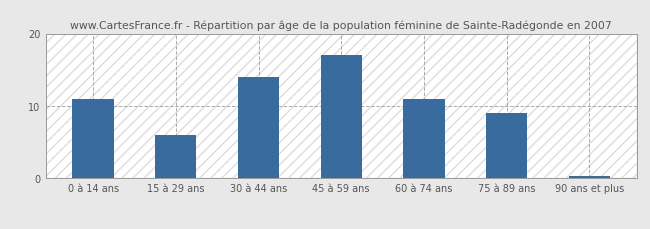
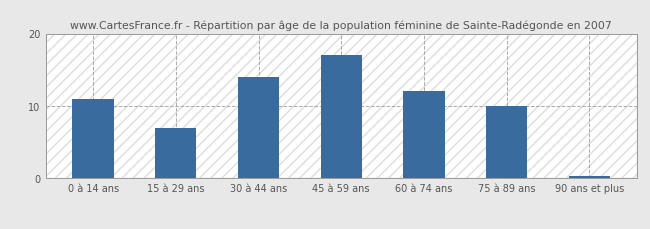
15 à 29 ans: 6.0 -> 7.0
60 à 74 ans: 11.0 -> 12.0
75 à 89 ans: 9.0 -> 10.0
